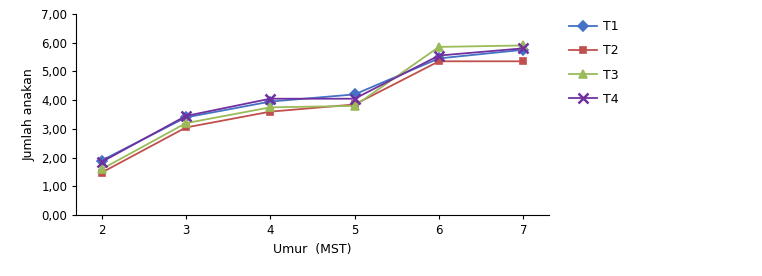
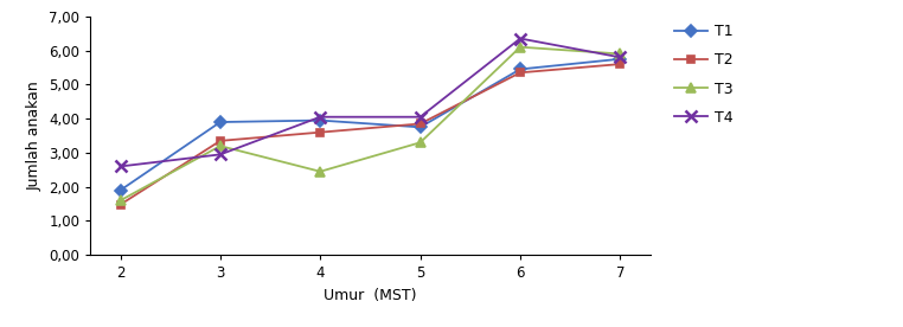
T4/2: 1,85 -> 2,60
T1/3: 3,40 -> 3,90
T2/3: 3,05 -> 3,35
T4/3: 3,45 -> 2,95
T3/4: 3,75 -> 2,45
T1/5: 4,20 -> 3,75
T3/5: 3,80 -> 3,30
T3/6: 5,85 -> 6,10
T4/6: 5,55 -> 6,35
T2/7: 5,35 -> 5,60
